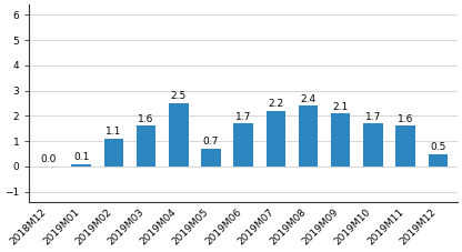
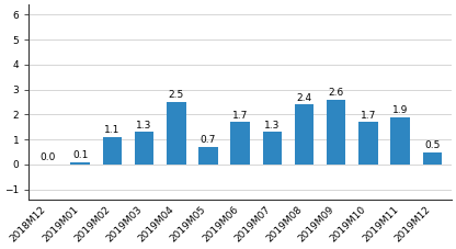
2019M03: 1.6 -> 1.3
2019M07: 2.2 -> 1.3
2019M09: 2.1 -> 2.6
2019M11: 1.6 -> 1.9
